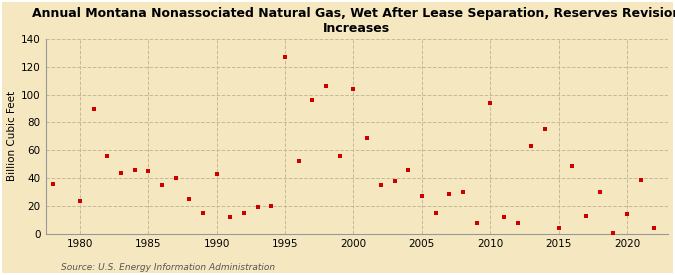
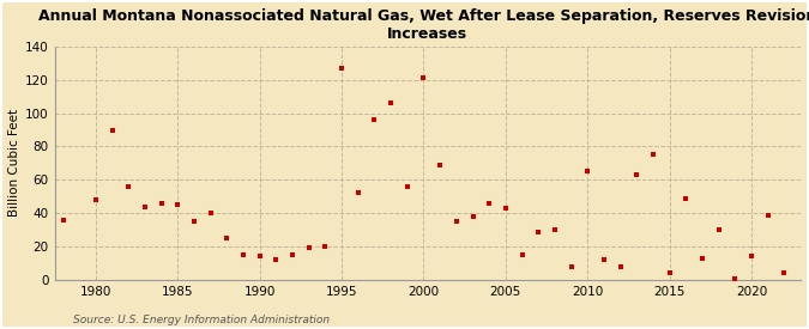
1980: 24 -> 48
1990: 43 -> 14
2000: 104 -> 121
2005: 27 -> 43
2010: 94 -> 65
